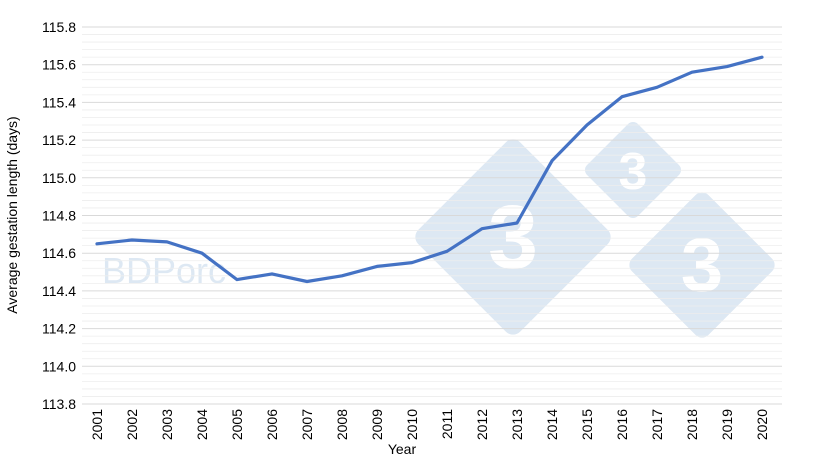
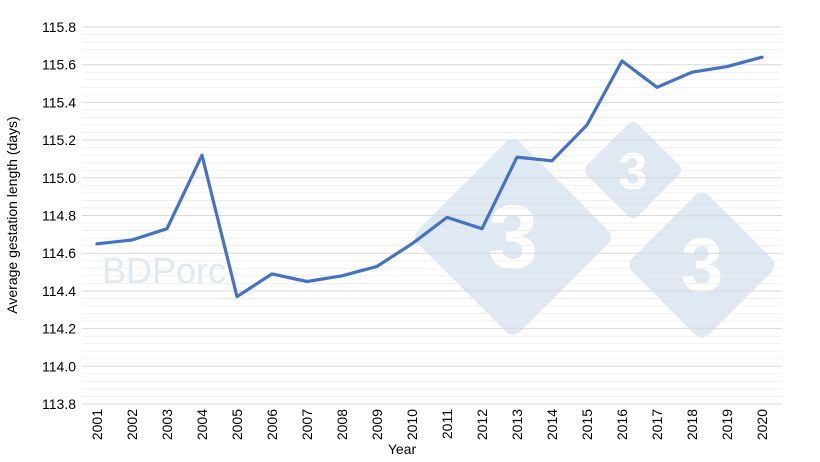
2003: 114.66 -> 114.73
2004: 114.60 -> 115.12
2005: 114.46 -> 114.37
2010: 114.55 -> 114.65
2011: 114.61 -> 114.79
2013: 114.76 -> 115.11
2016: 115.43 -> 115.62
